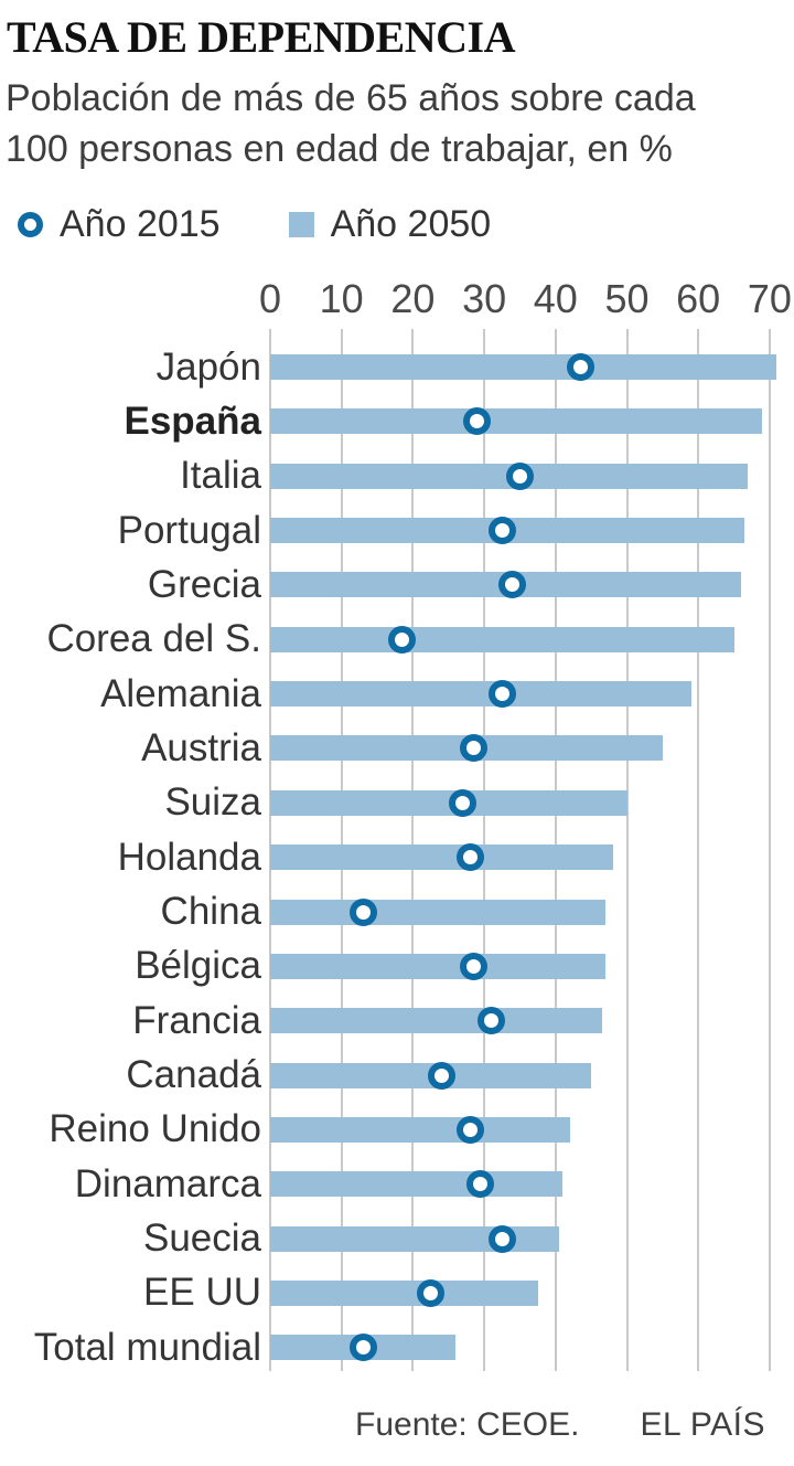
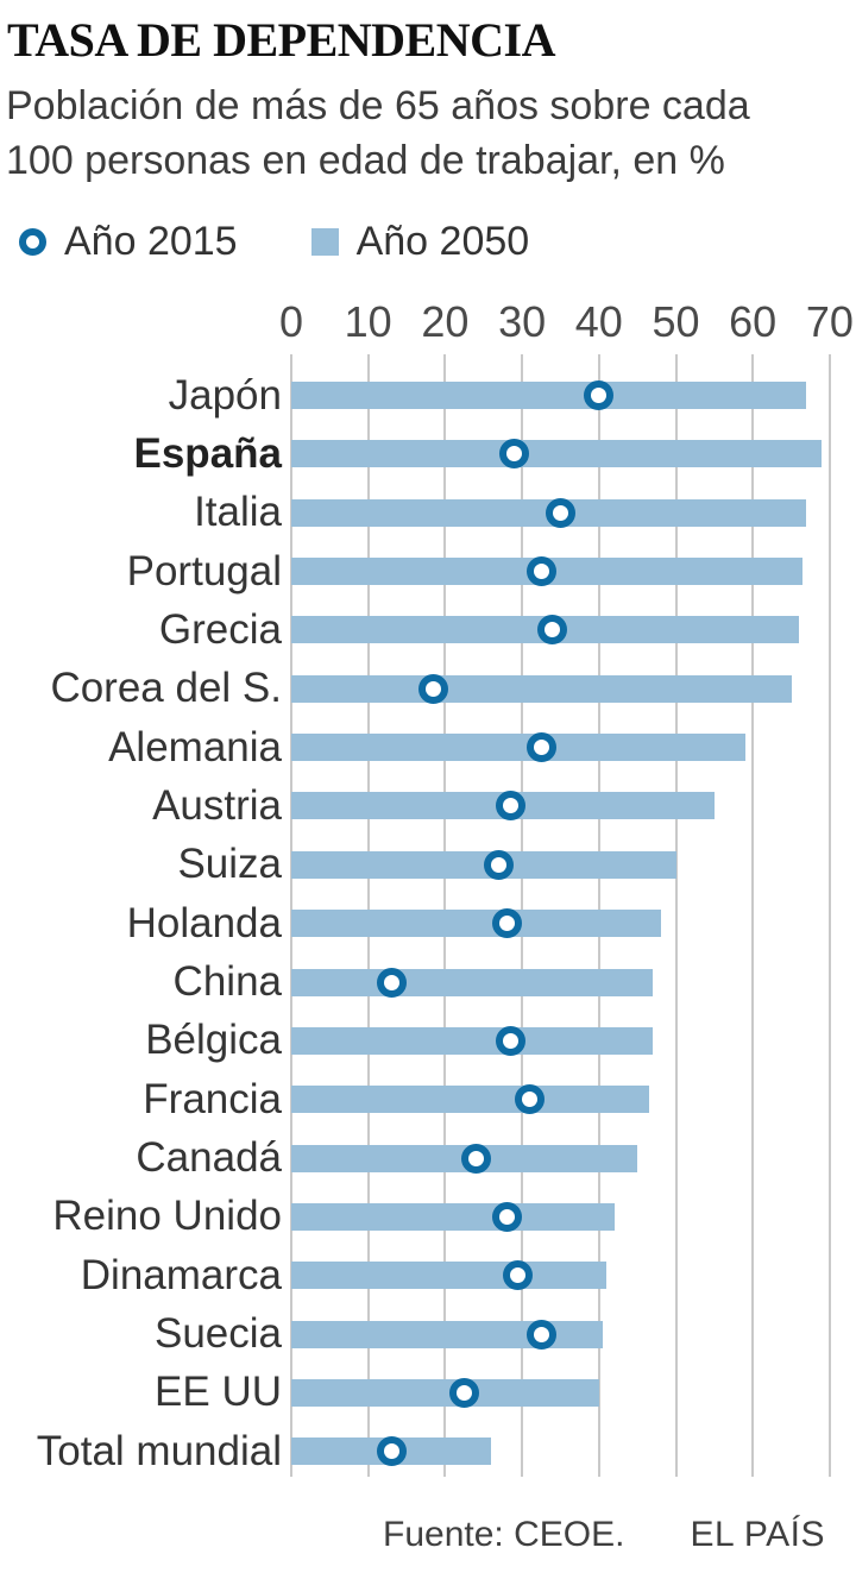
Año 2015/Japón: 44 -> 40
Año 2050/Japón: 71 -> 67
Año 2050/EE UU: 38 -> 40
